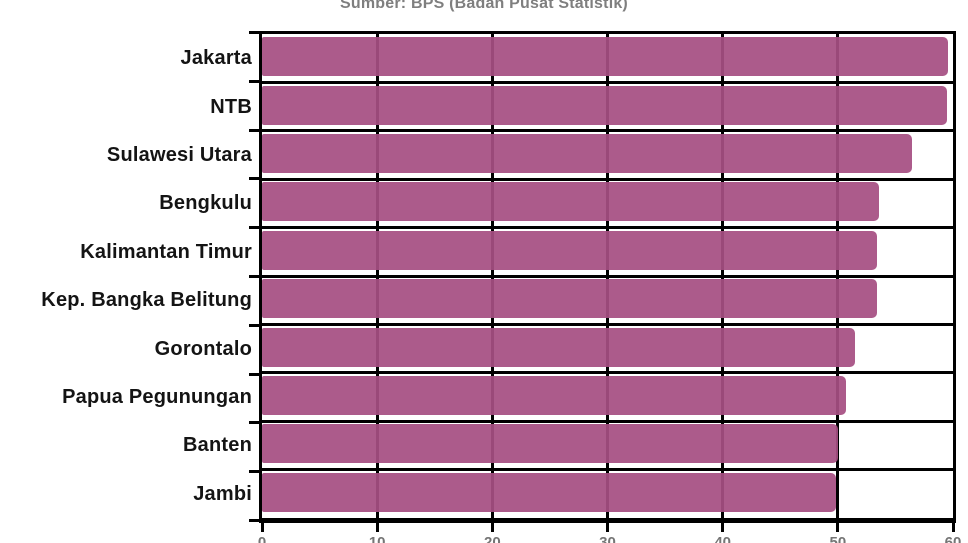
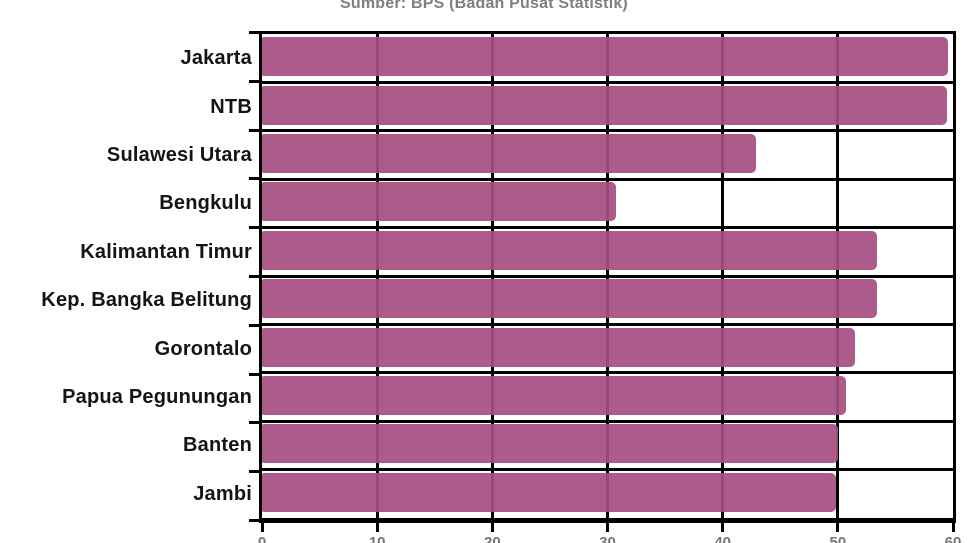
Sulawesi Utara: 56.4 -> 42.9
Bengkulu: 53.6 -> 30.7
